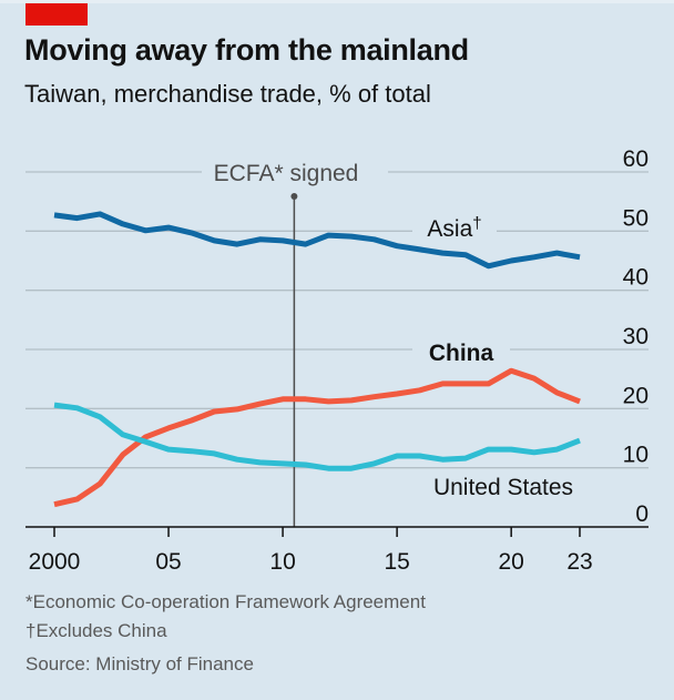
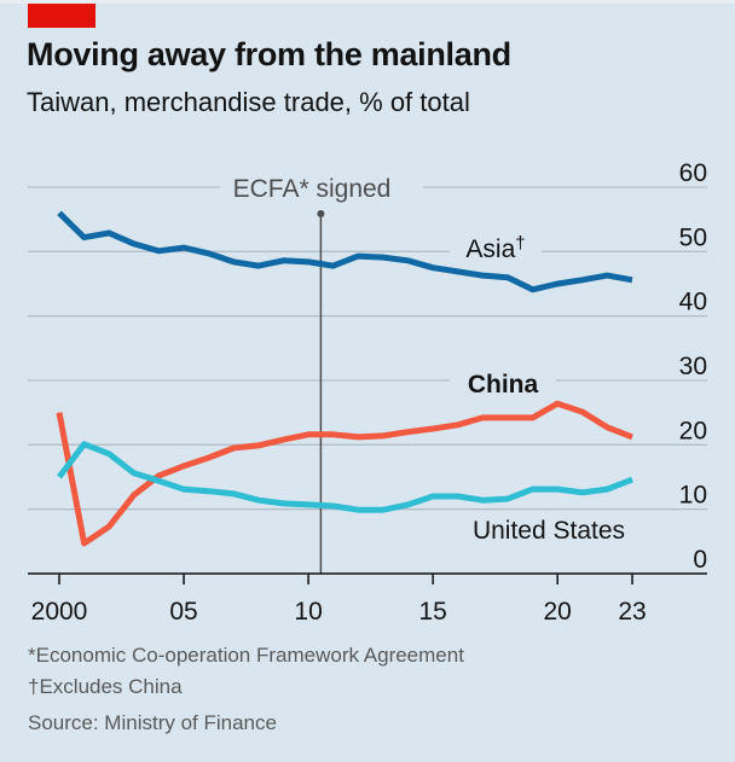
Asia†/2000: 53 -> 56
China/2000: 4 -> 25
United States/2000: 21 -> 15
